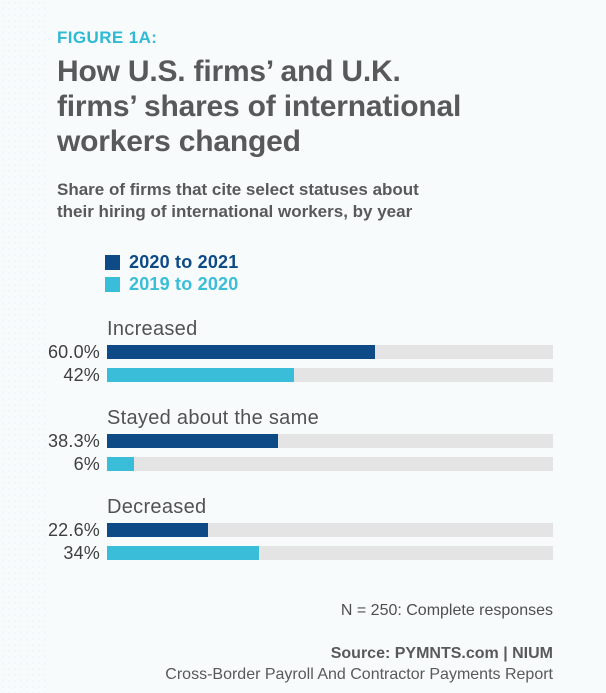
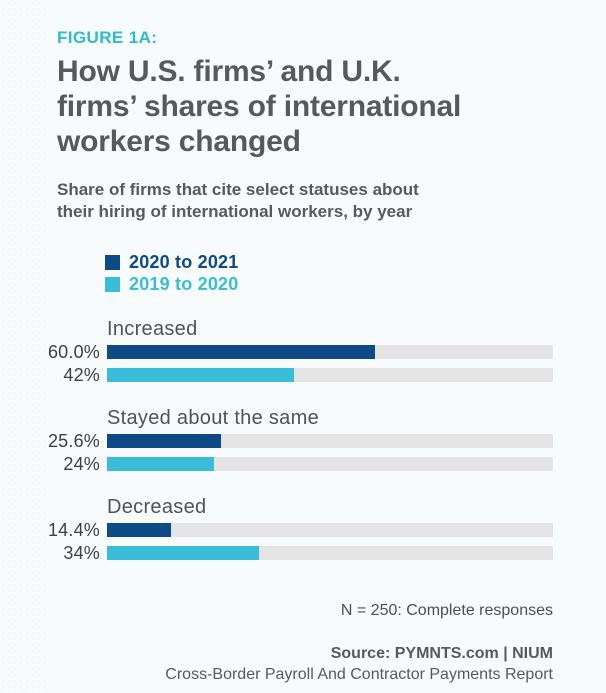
2020 to 2021/Stayed about the same: 38.3% -> 25.6%
2019 to 2020/Stayed about the same: 6% -> 24%
2020 to 2021/Decreased: 22.6% -> 14.4%
